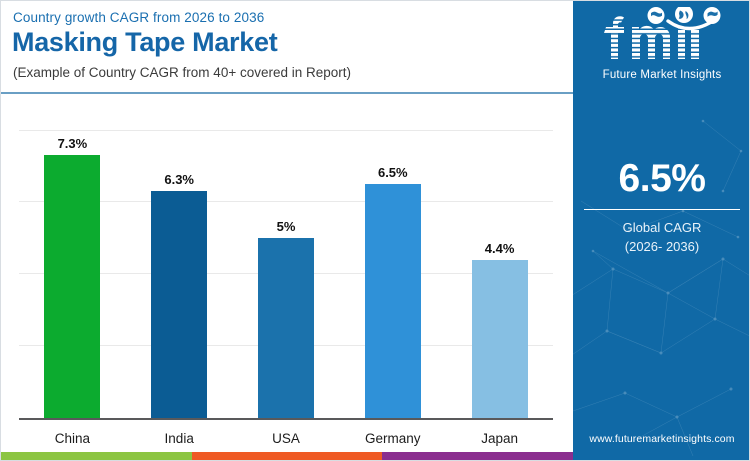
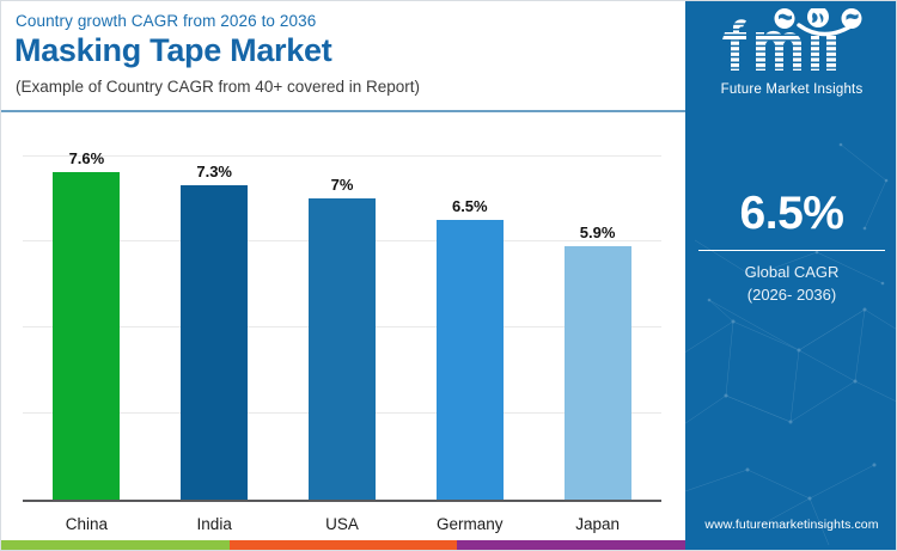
China: 7.3% -> 7.6%
India: 6.3% -> 7.3%
USA: 5% -> 7%
Japan: 4.4% -> 5.9%
